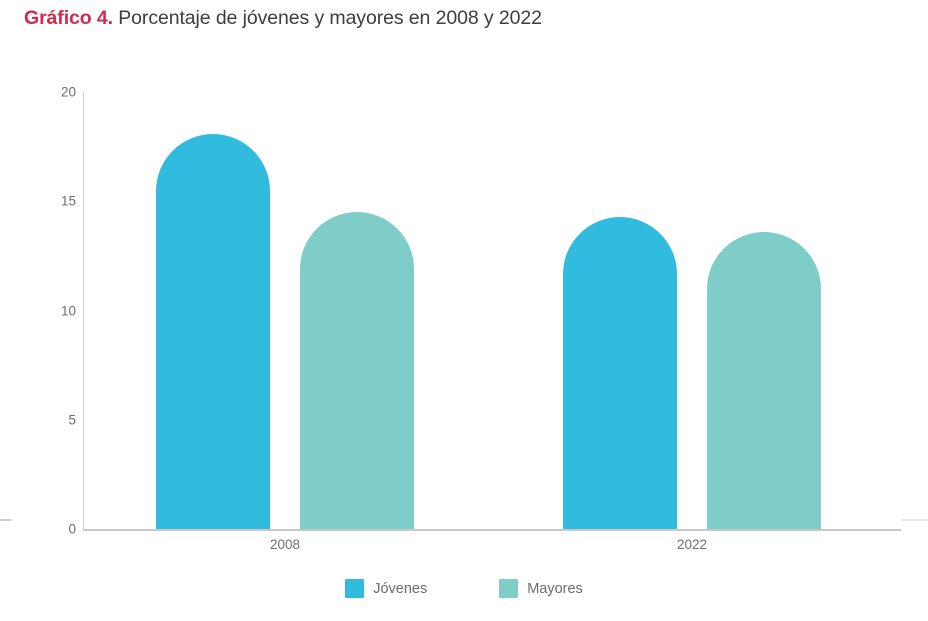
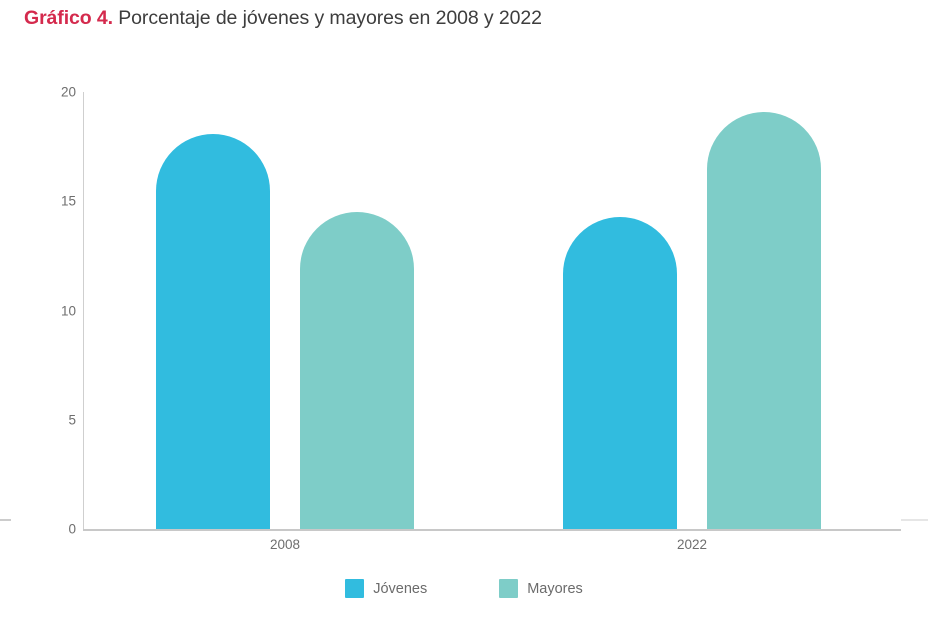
Mayores/2022: 13.6 -> 19.1
